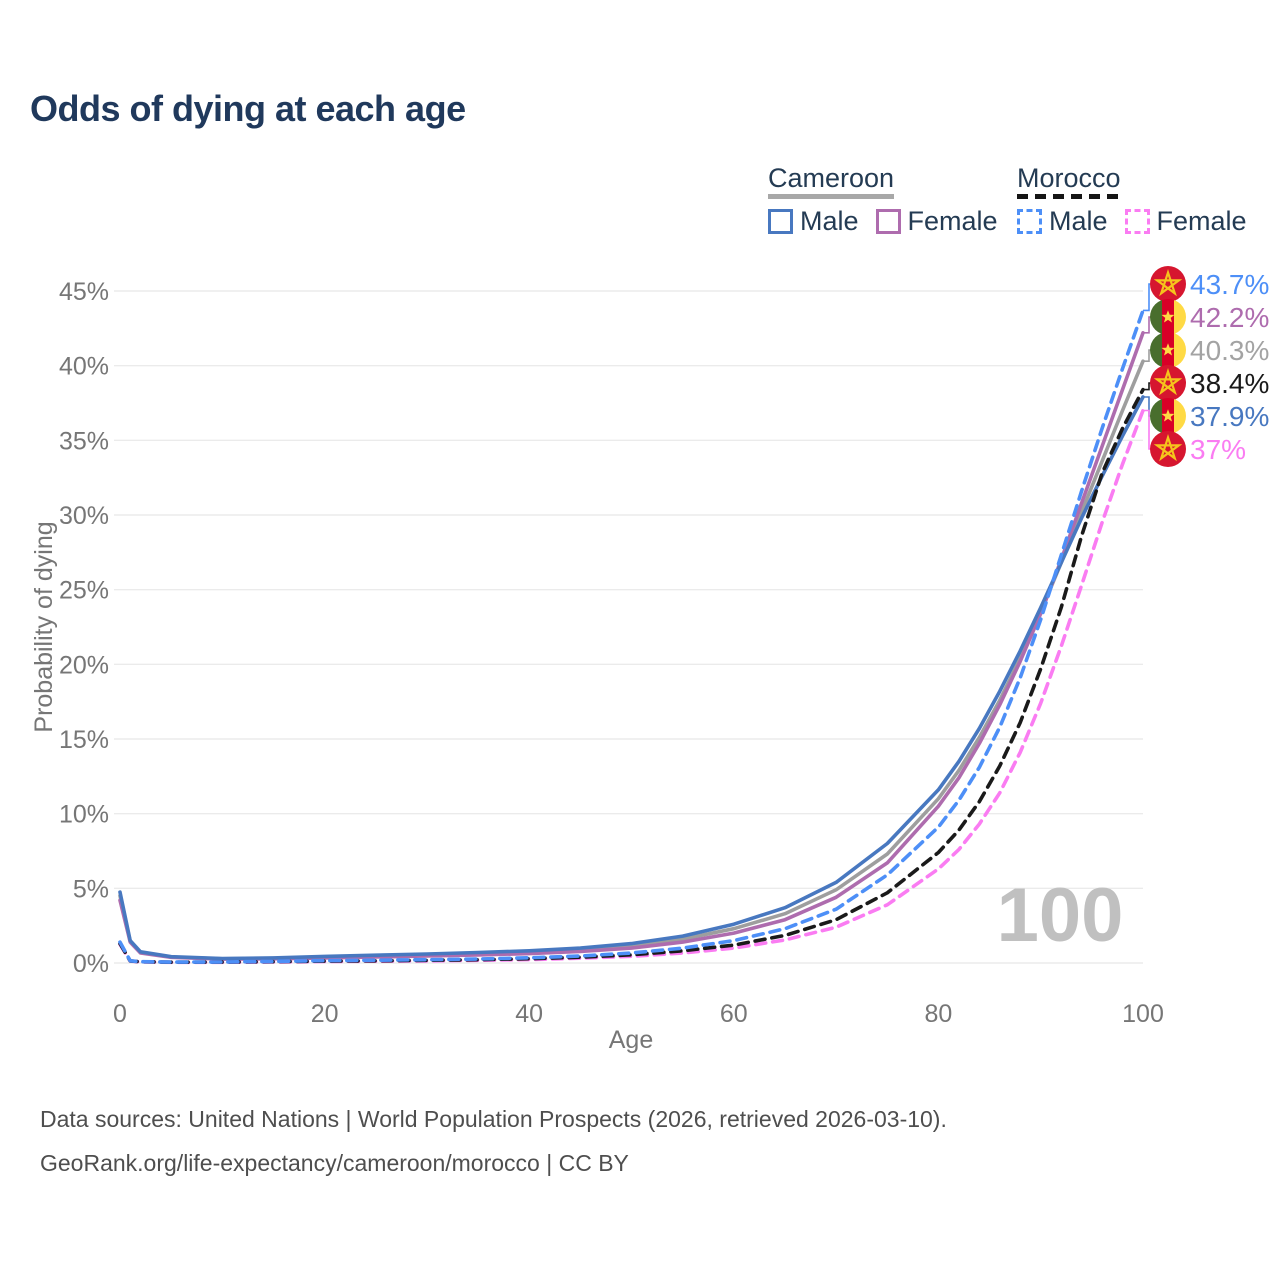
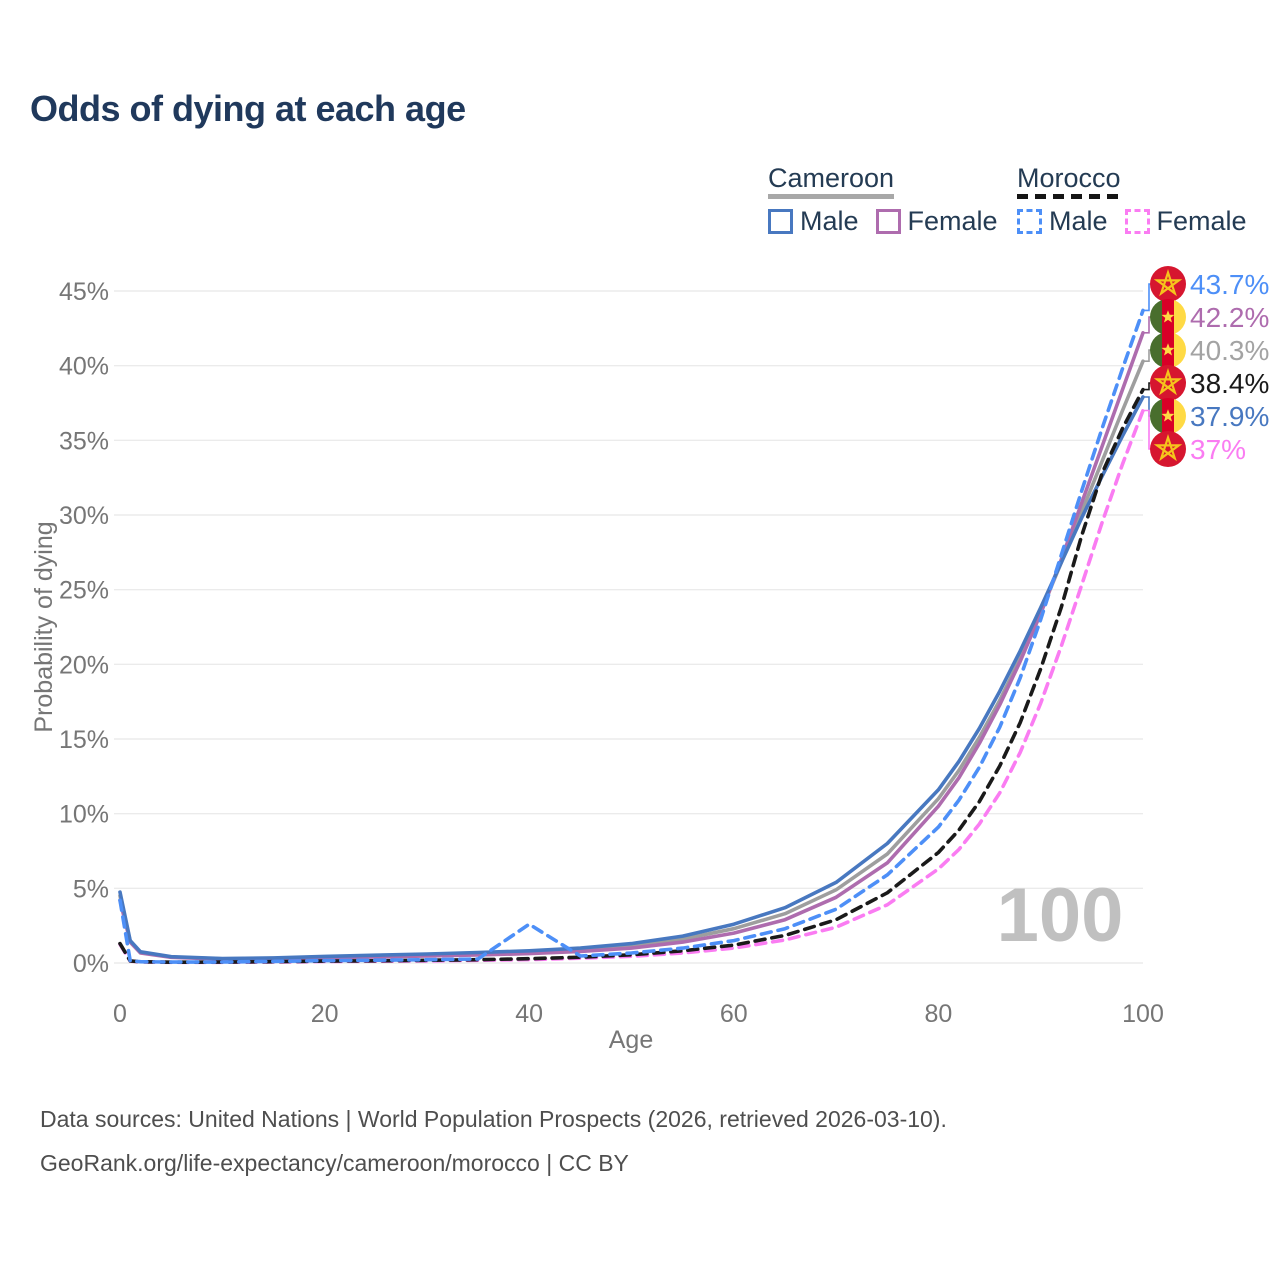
Morocco Male/0: 1.4% -> 4.2%
Morocco Male/40: 0.3% -> 2.6%
